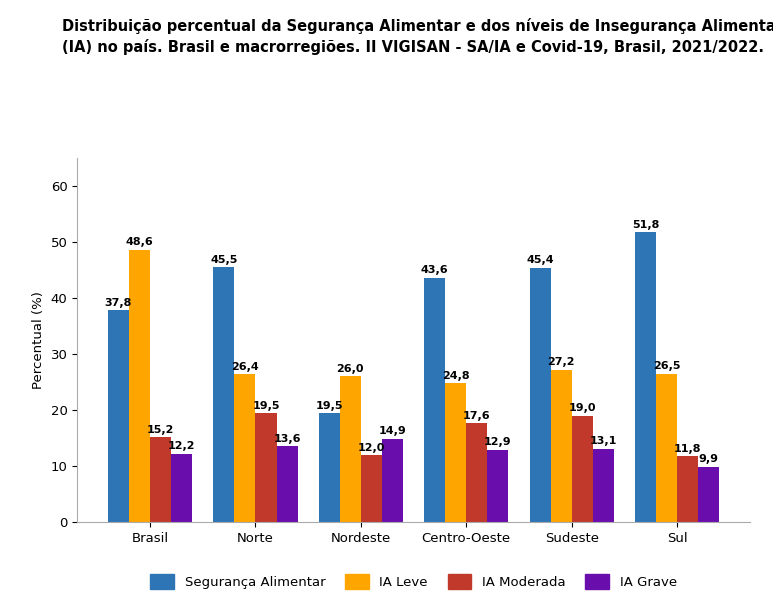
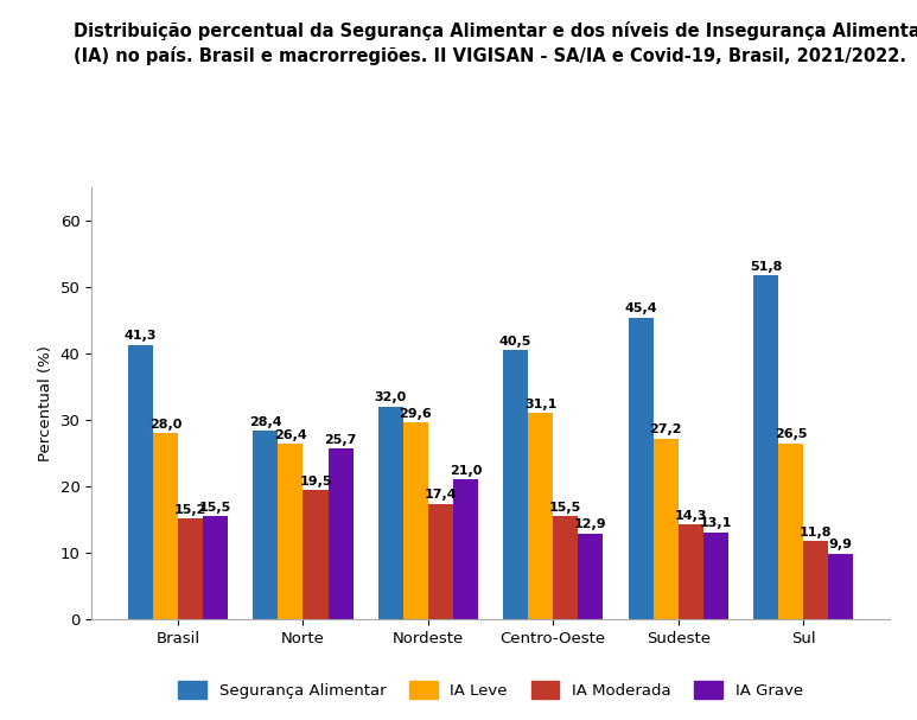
Segurança Alimentar/Brasil: 37,8 -> 41,3
IA Leve/Brasil: 48,6 -> 28,0
IA Grave/Brasil: 12.2 -> 15.5
Segurança Alimentar/Norte: 45,5 -> 28,4
IA Grave/Norte: 13,6 -> 25,7
Segurança Alimentar/Nordeste: 19,5 -> 32,0
IA Leve/Nordeste: 26,0 -> 29,6
IA Moderada/Nordeste: 12,0 -> 17,4
IA Grave/Nordeste: 14,9 -> 21,0
Segurança Alimentar/Centro-Oeste: 43,6 -> 40,5
IA Leve/Centro-Oeste: 24,8 -> 31,1
IA Moderada/Centro-Oeste: 17,6 -> 15,5
IA Moderada/Sudeste: 19,0 -> 14,3
